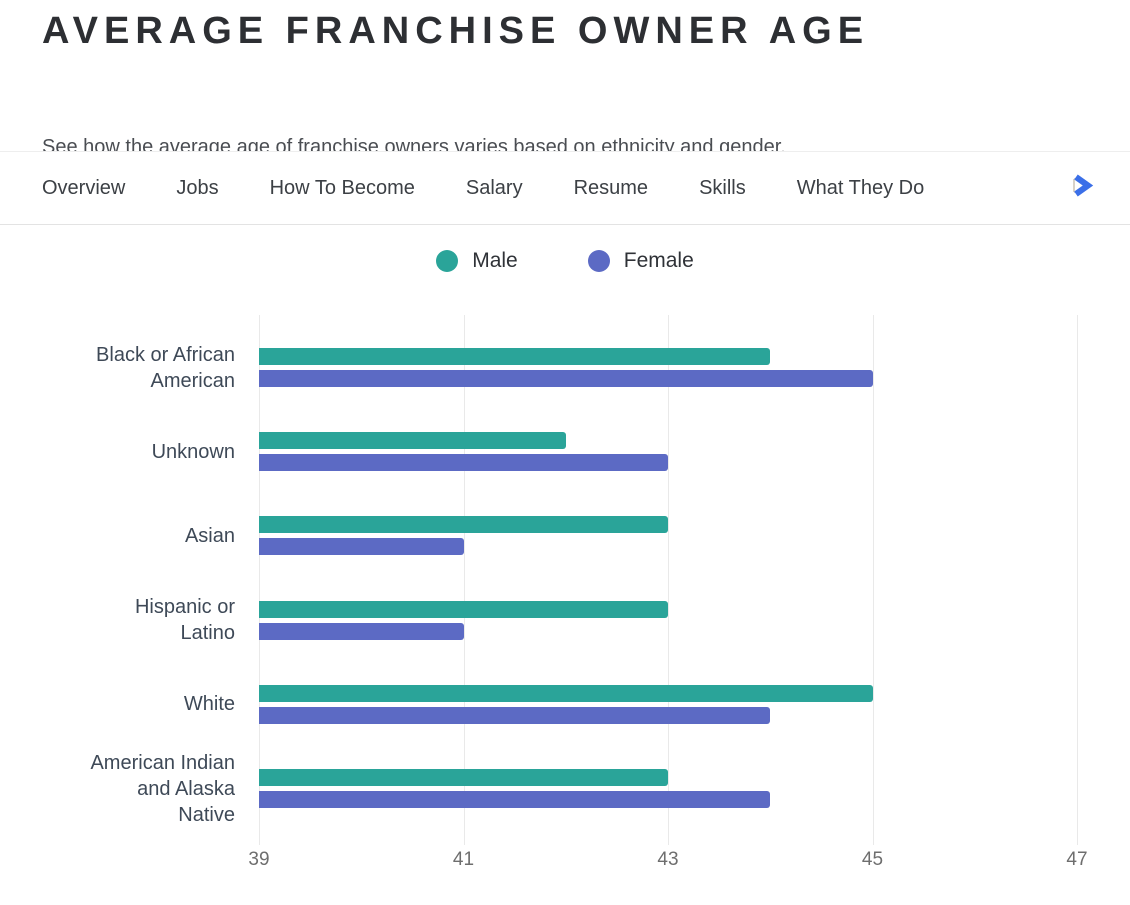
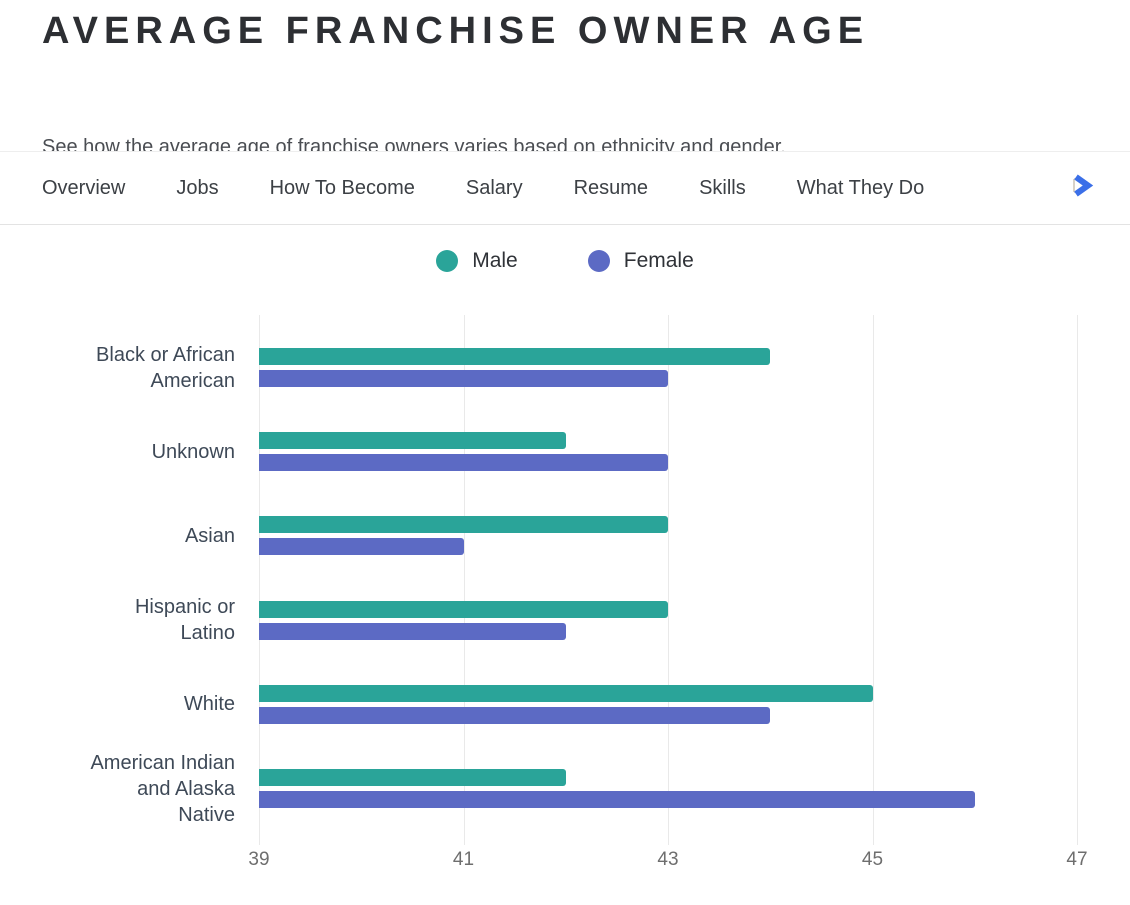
Female/Black or African American: 45 -> 43
Female/Hispanic or Latino: 41 -> 42
Male/American Indian and Alaska Native: 43 -> 42
Female/American Indian and Alaska Native: 44 -> 46
